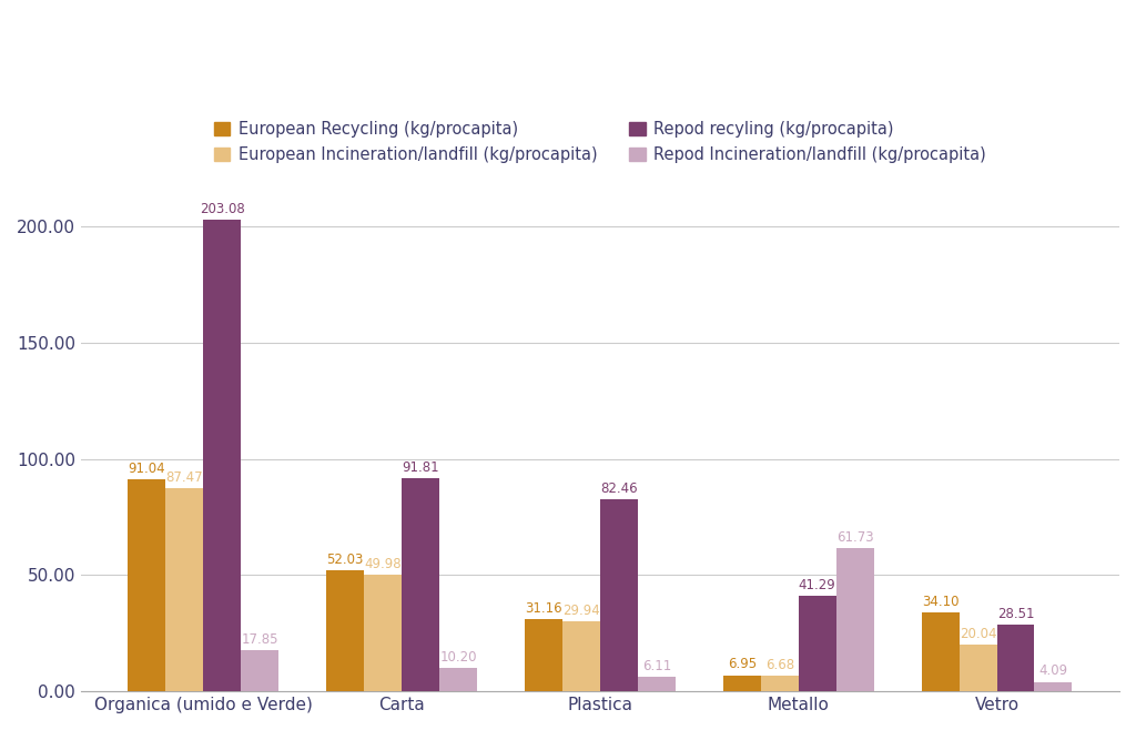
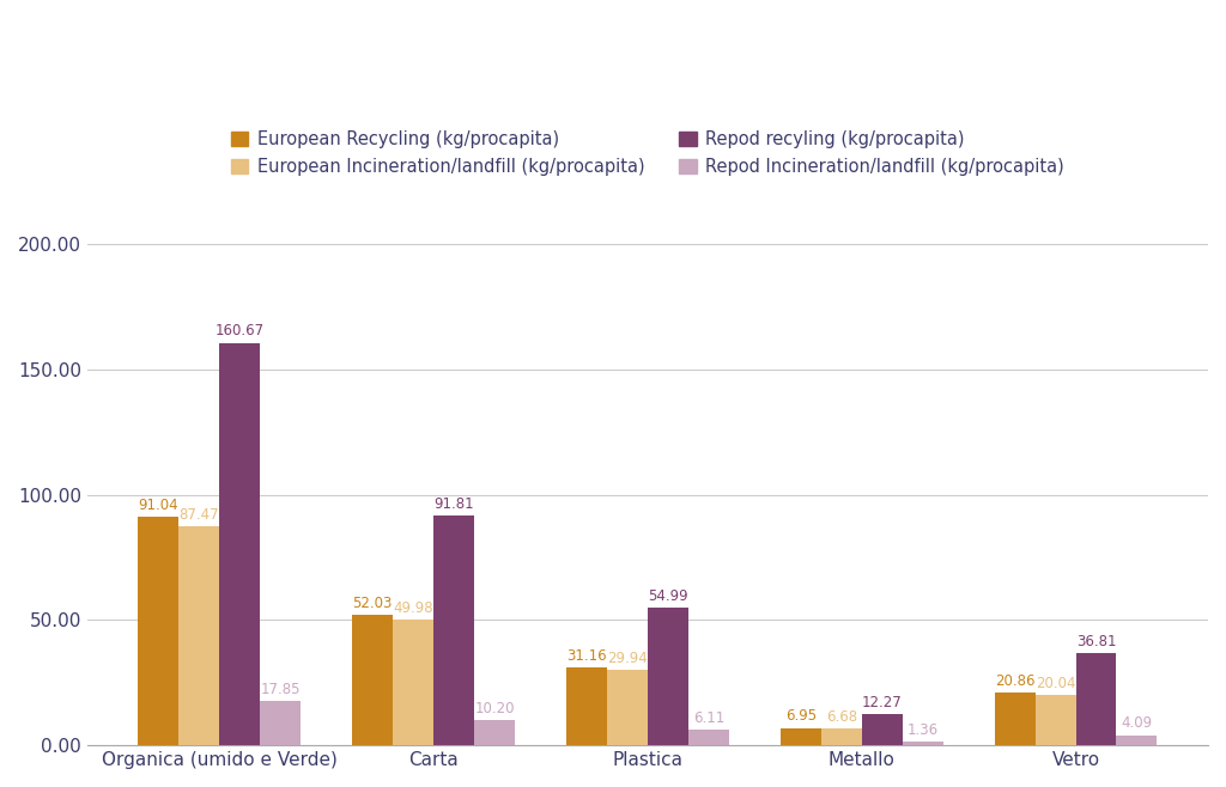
Repod recyling (kg/procapita)/Organica (umido e Verde): 203.08 -> 160.67
Repod recyling (kg/procapita)/Plastica: 82.46 -> 54.99
Repod recyling (kg/procapita)/Metallo: 41.29 -> 12.27
Repod Incineration/landfill (kg/procapita)/Metallo: 61.73 -> 1.36
European Recycling (kg/procapita)/Vetro: 34.10 -> 20.86
Repod recyling (kg/procapita)/Vetro: 28.51 -> 36.81
